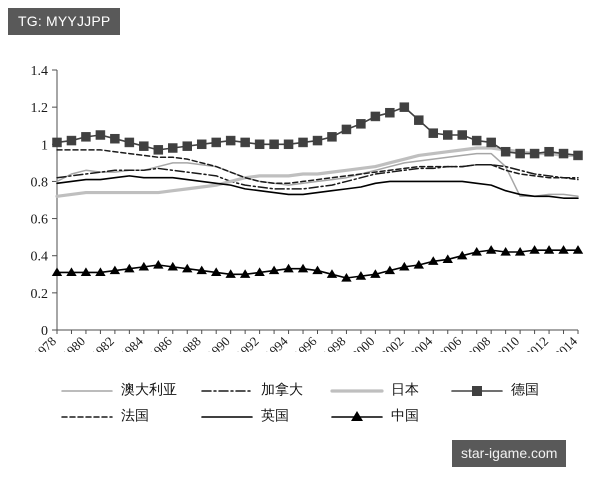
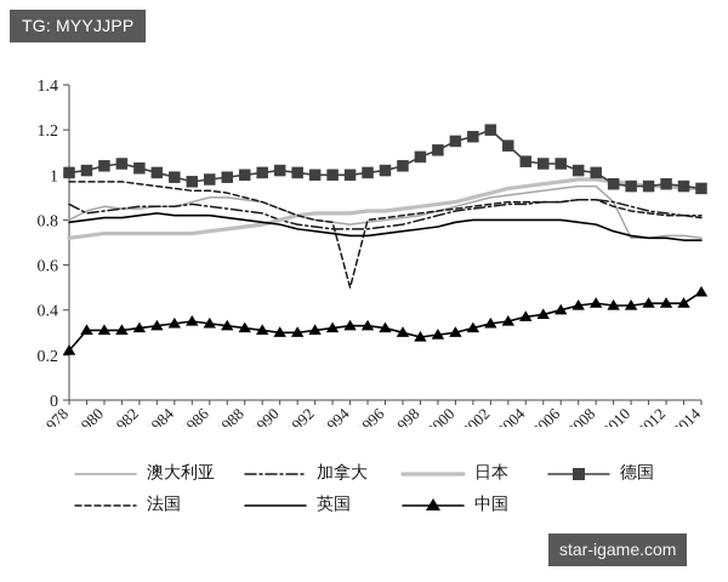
加拿大/1978: 0.82 -> 0.87
中国/1978: 0.31 -> 0.22
法国/1994: 0.79 -> 0.50
中国/2014: 0.43 -> 0.48
